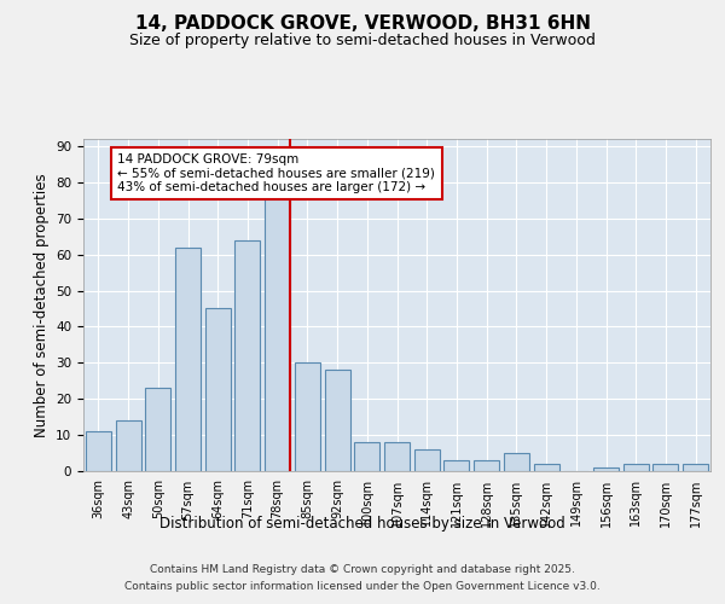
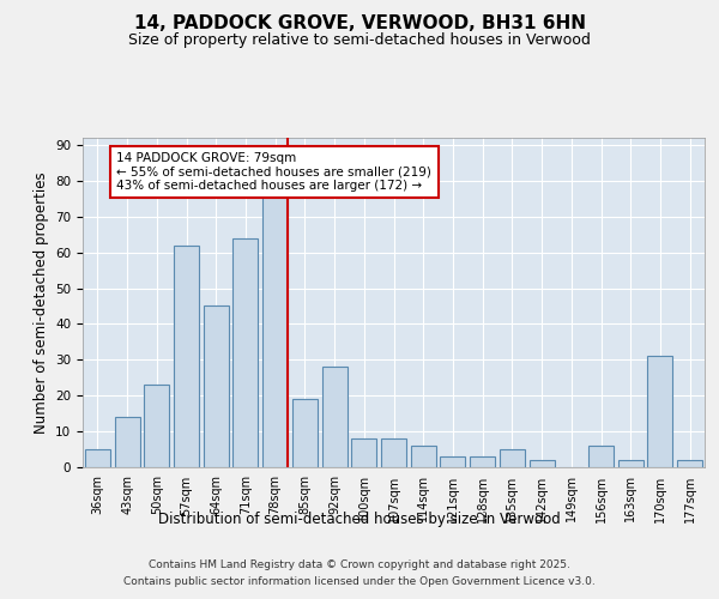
36sqm: 11 -> 5
85sqm: 30 -> 19
156sqm: 1 -> 6
170sqm: 2 -> 31
